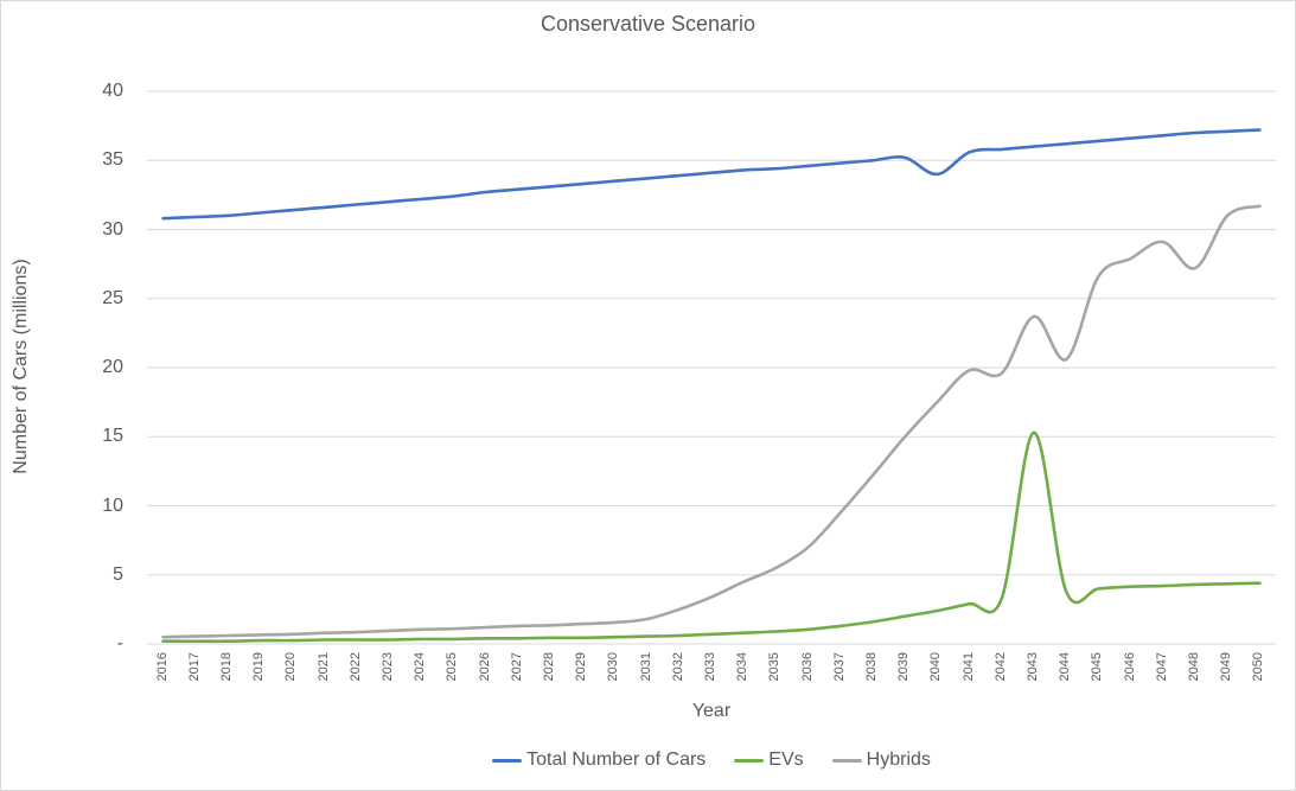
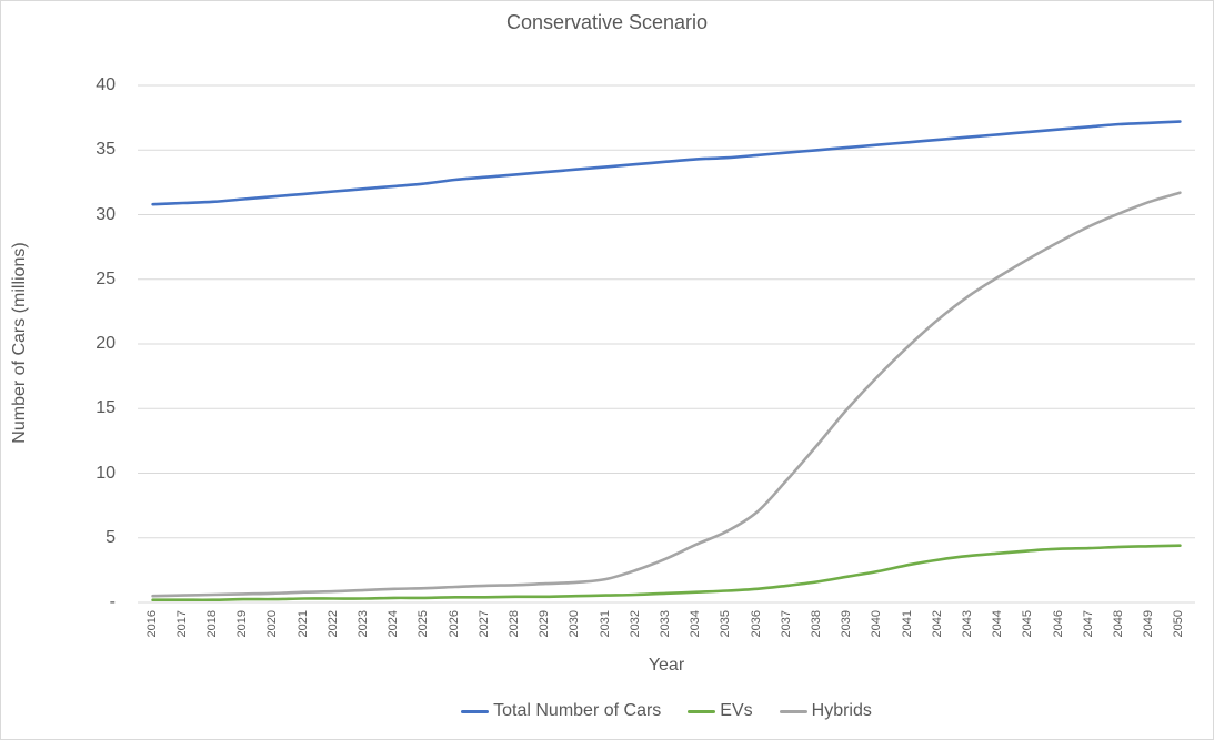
Total Number of Cars/2040: 34.0 -> 35.4
Hybrids/2042: 19.6 -> 21.9
EVs/2043: 15.3 -> 3.6
Hybrids/2044: 20.6 -> 25.2
Hybrids/2048: 27.2 -> 30.1
